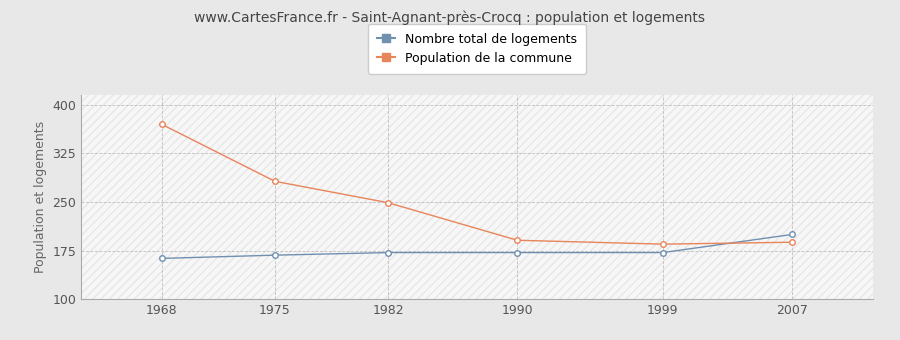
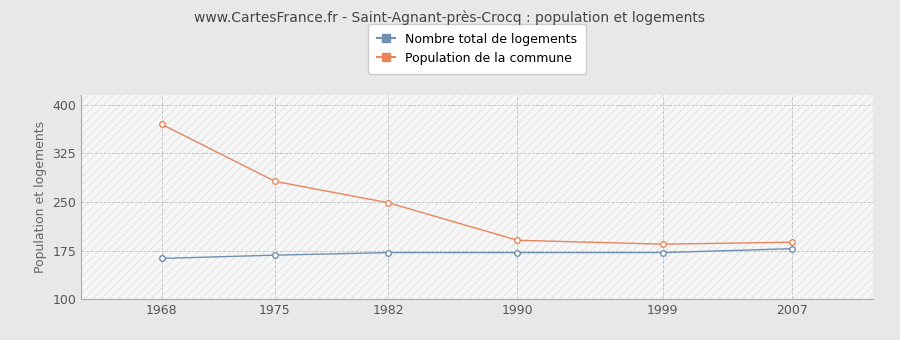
Nombre total de logements/2007: 200 -> 178
